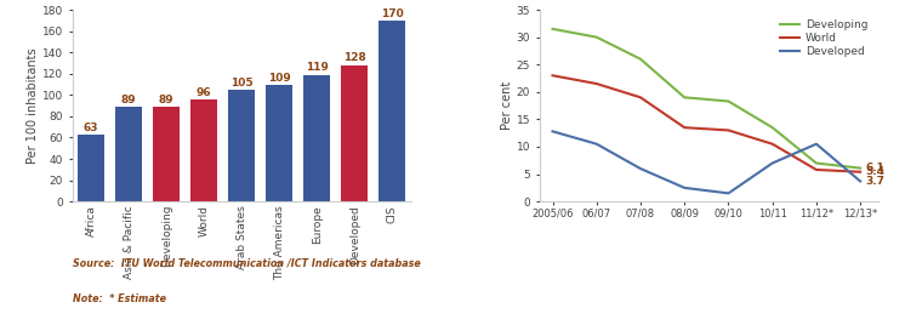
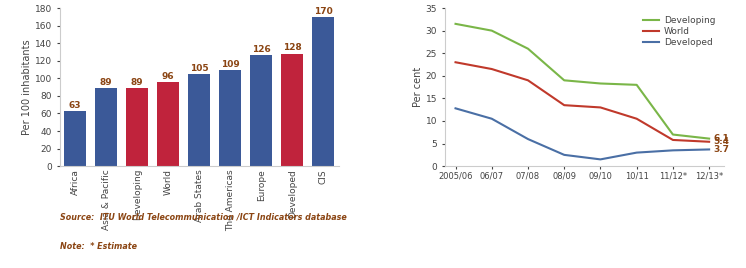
Europe: 119 -> 126
Developing/10/11: 13.5 -> 18.0
Developed/10/11: 7.0 -> 3.0
Developed/11/12*: 10.5 -> 3.5
